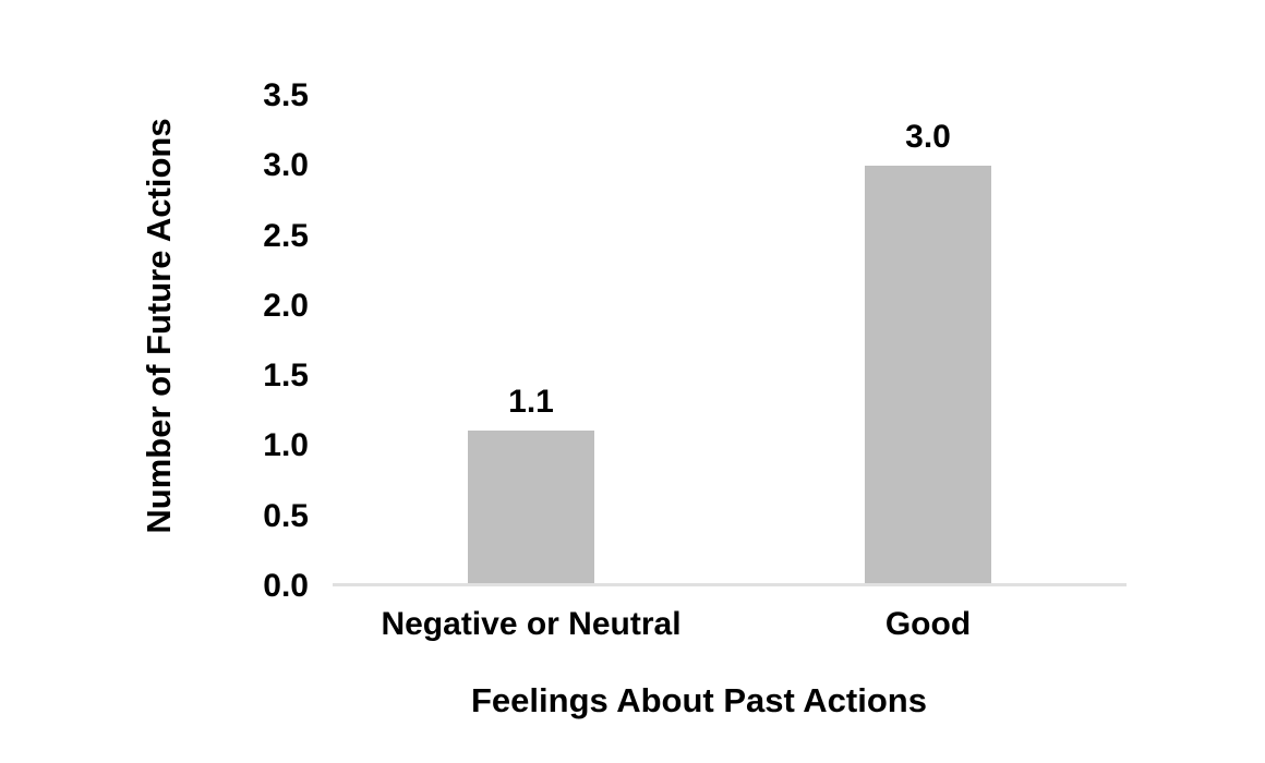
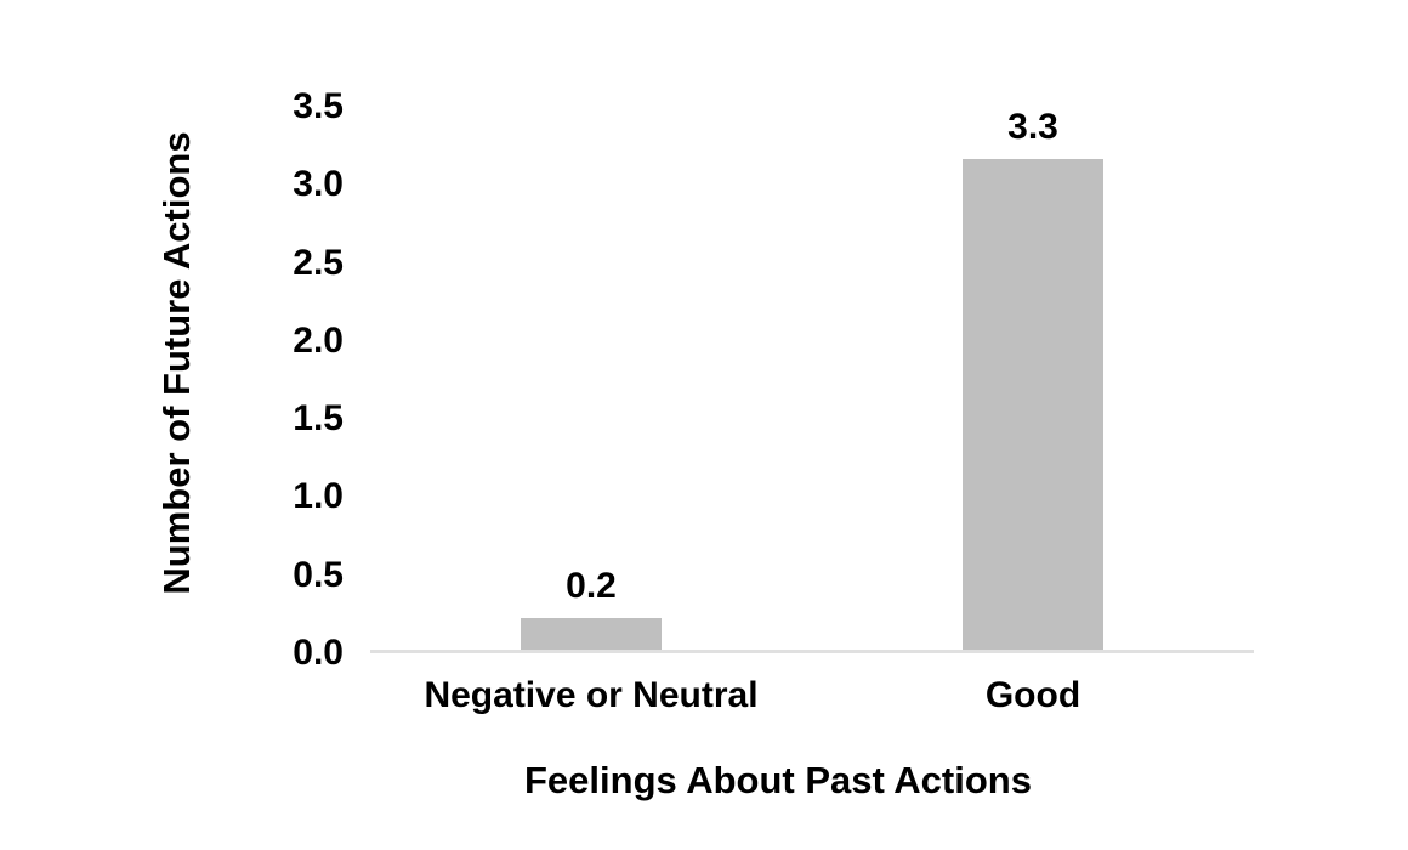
Negative or Neutral: 1.1 -> 0.2
Good: 3.0 -> 3.3
